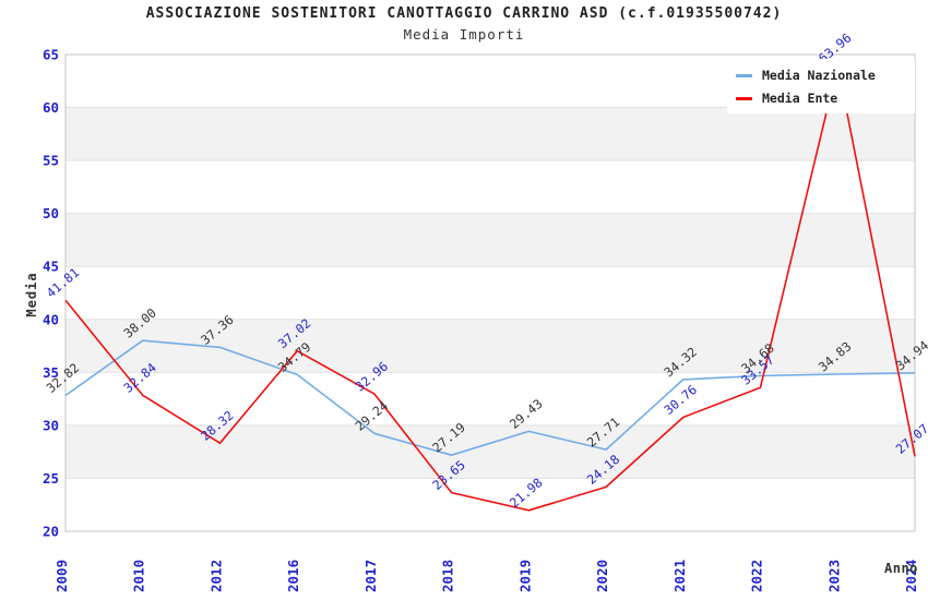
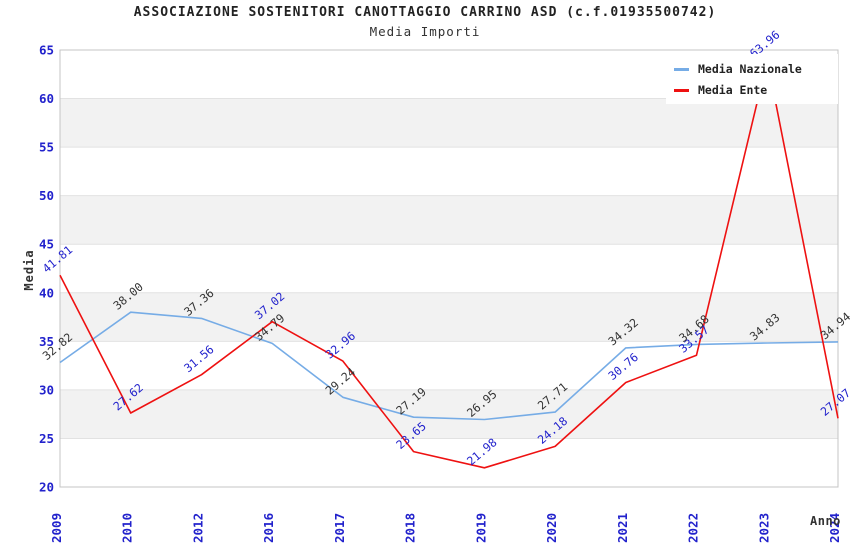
Media Ente/2010: 32.84 -> 27.62
Media Ente/2012: 28.32 -> 31.56
Media Nazionale/2019: 29.43 -> 26.95
